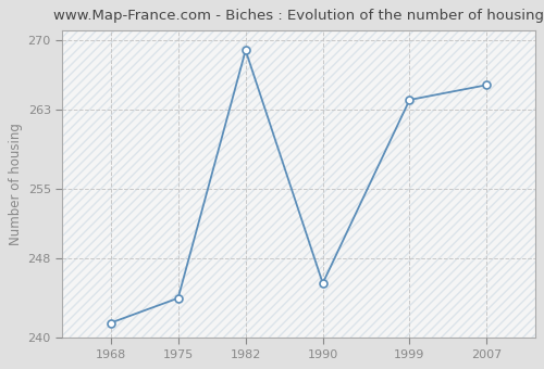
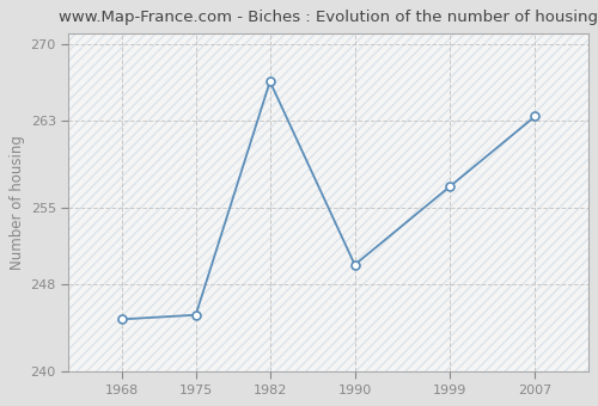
1968: 241.5 -> 244.8
1975: 244.0 -> 245.2
1982: 269.0 -> 266.6
1990: 245.5 -> 249.8
1999: 264.0 -> 257.0
2007: 265.5 -> 263.4
